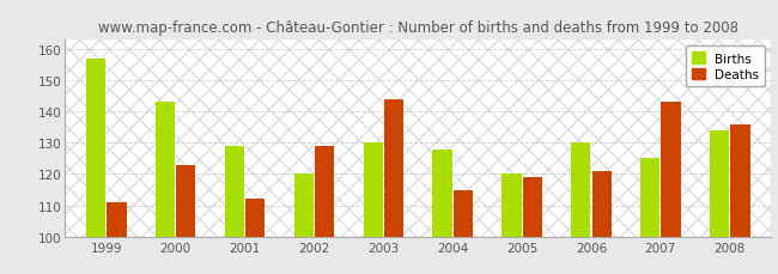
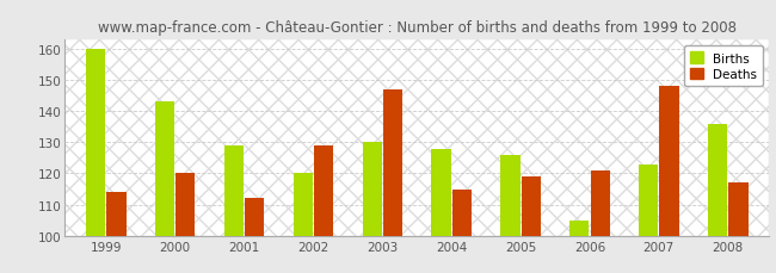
Births/1999: 157 -> 160
Deaths/1999: 111 -> 114
Deaths/2000: 123 -> 120
Deaths/2003: 144 -> 147
Births/2005: 120 -> 126
Births/2006: 130 -> 105
Births/2007: 125 -> 123
Deaths/2007: 143 -> 148
Births/2008: 134 -> 136
Deaths/2008: 136 -> 117
